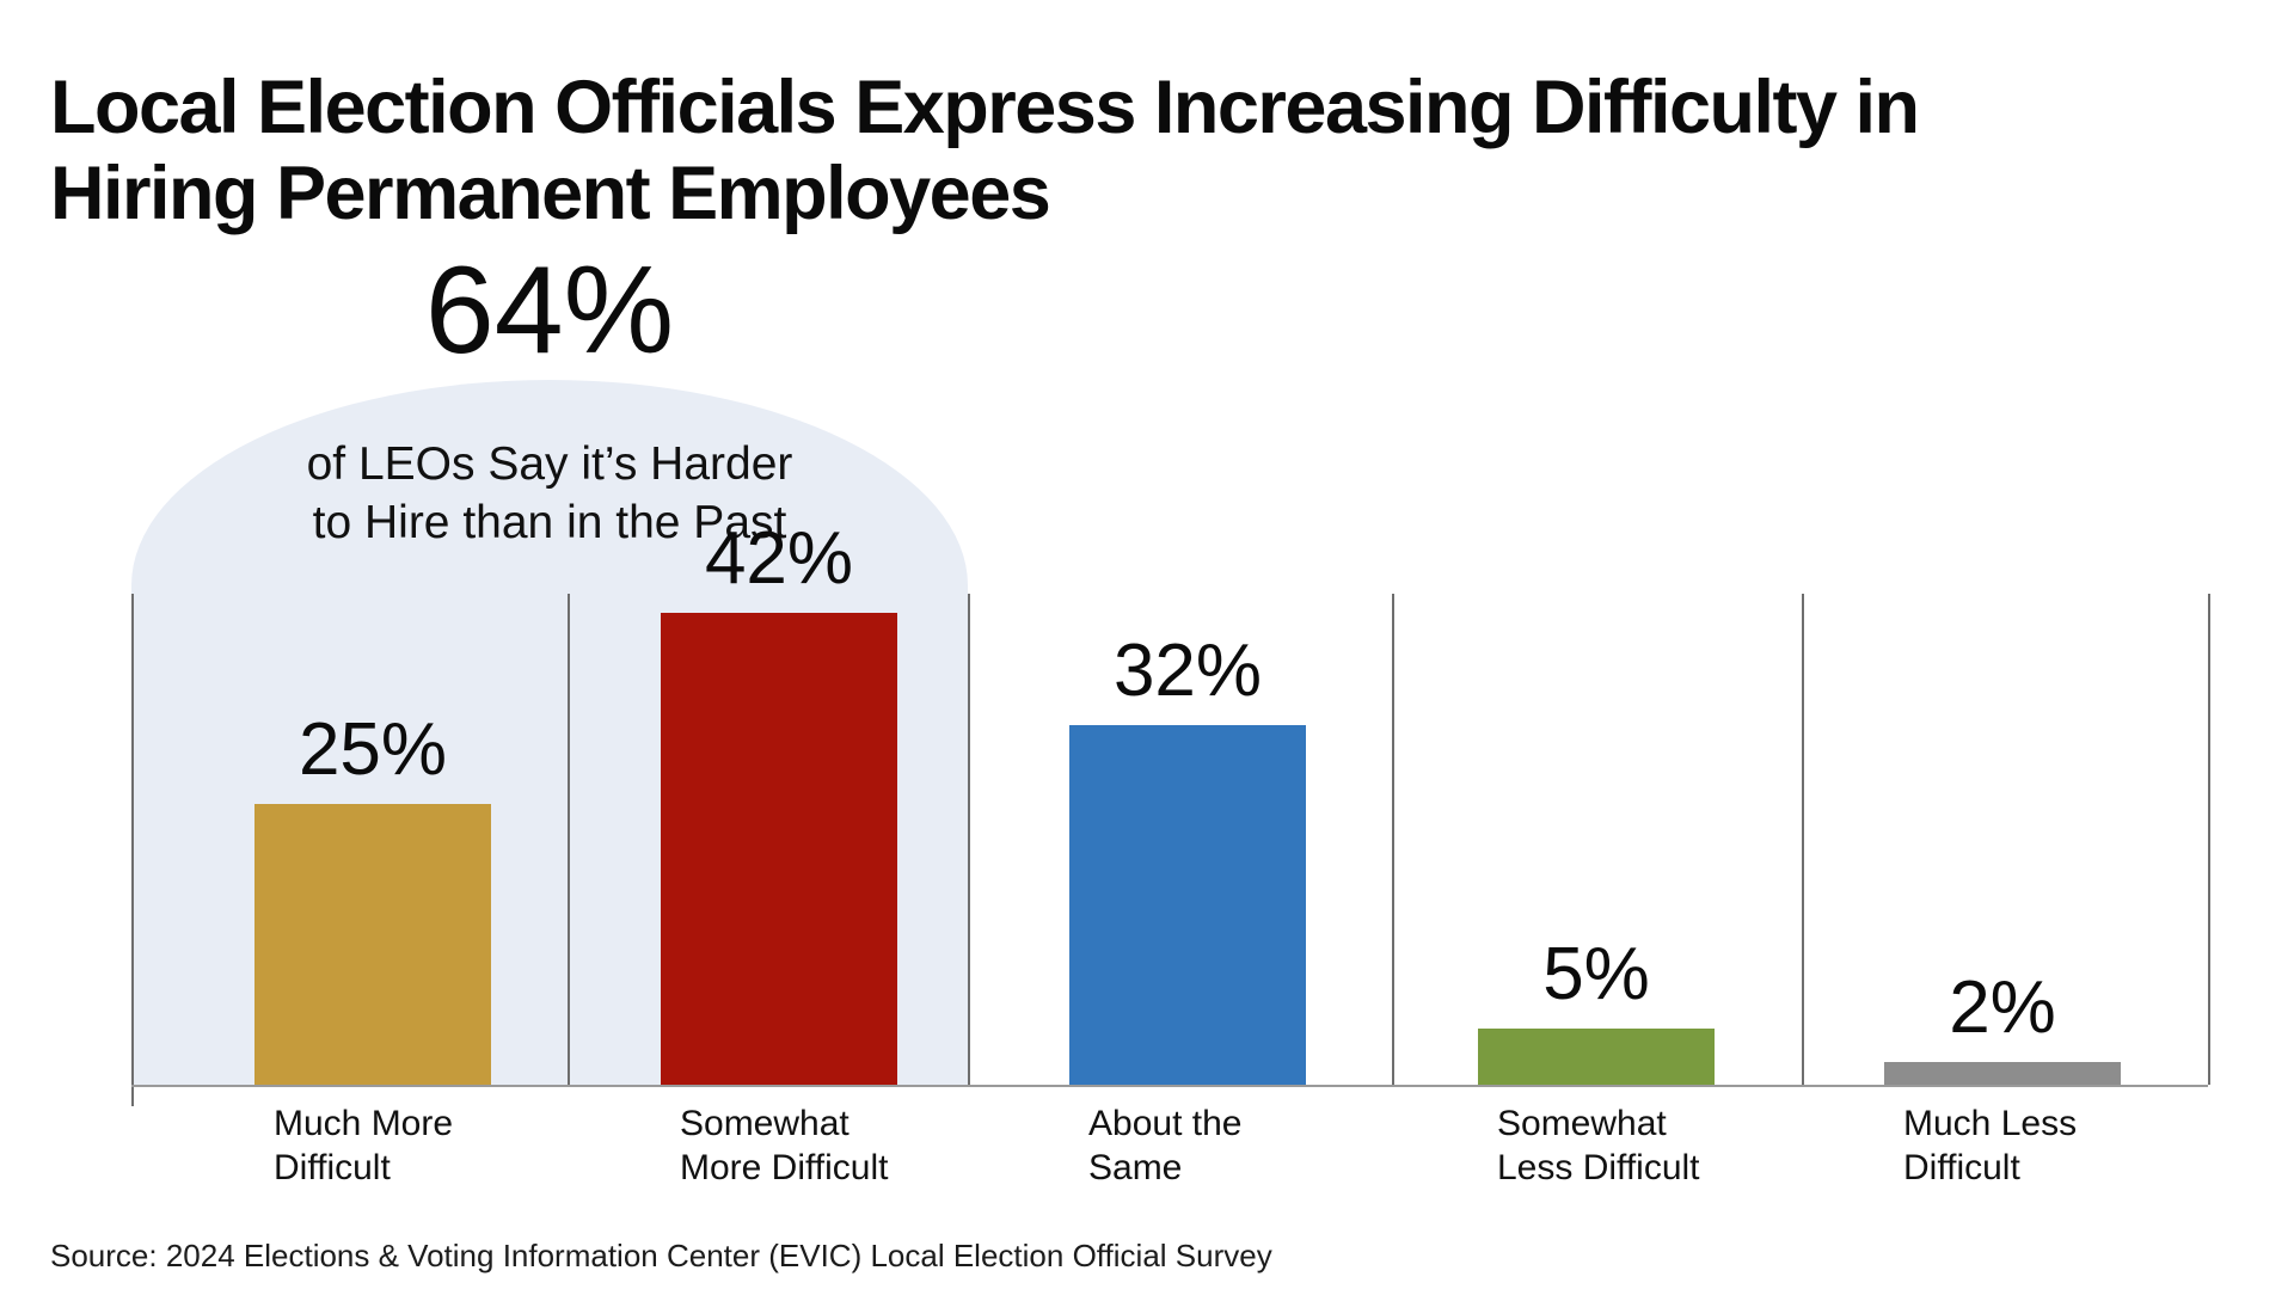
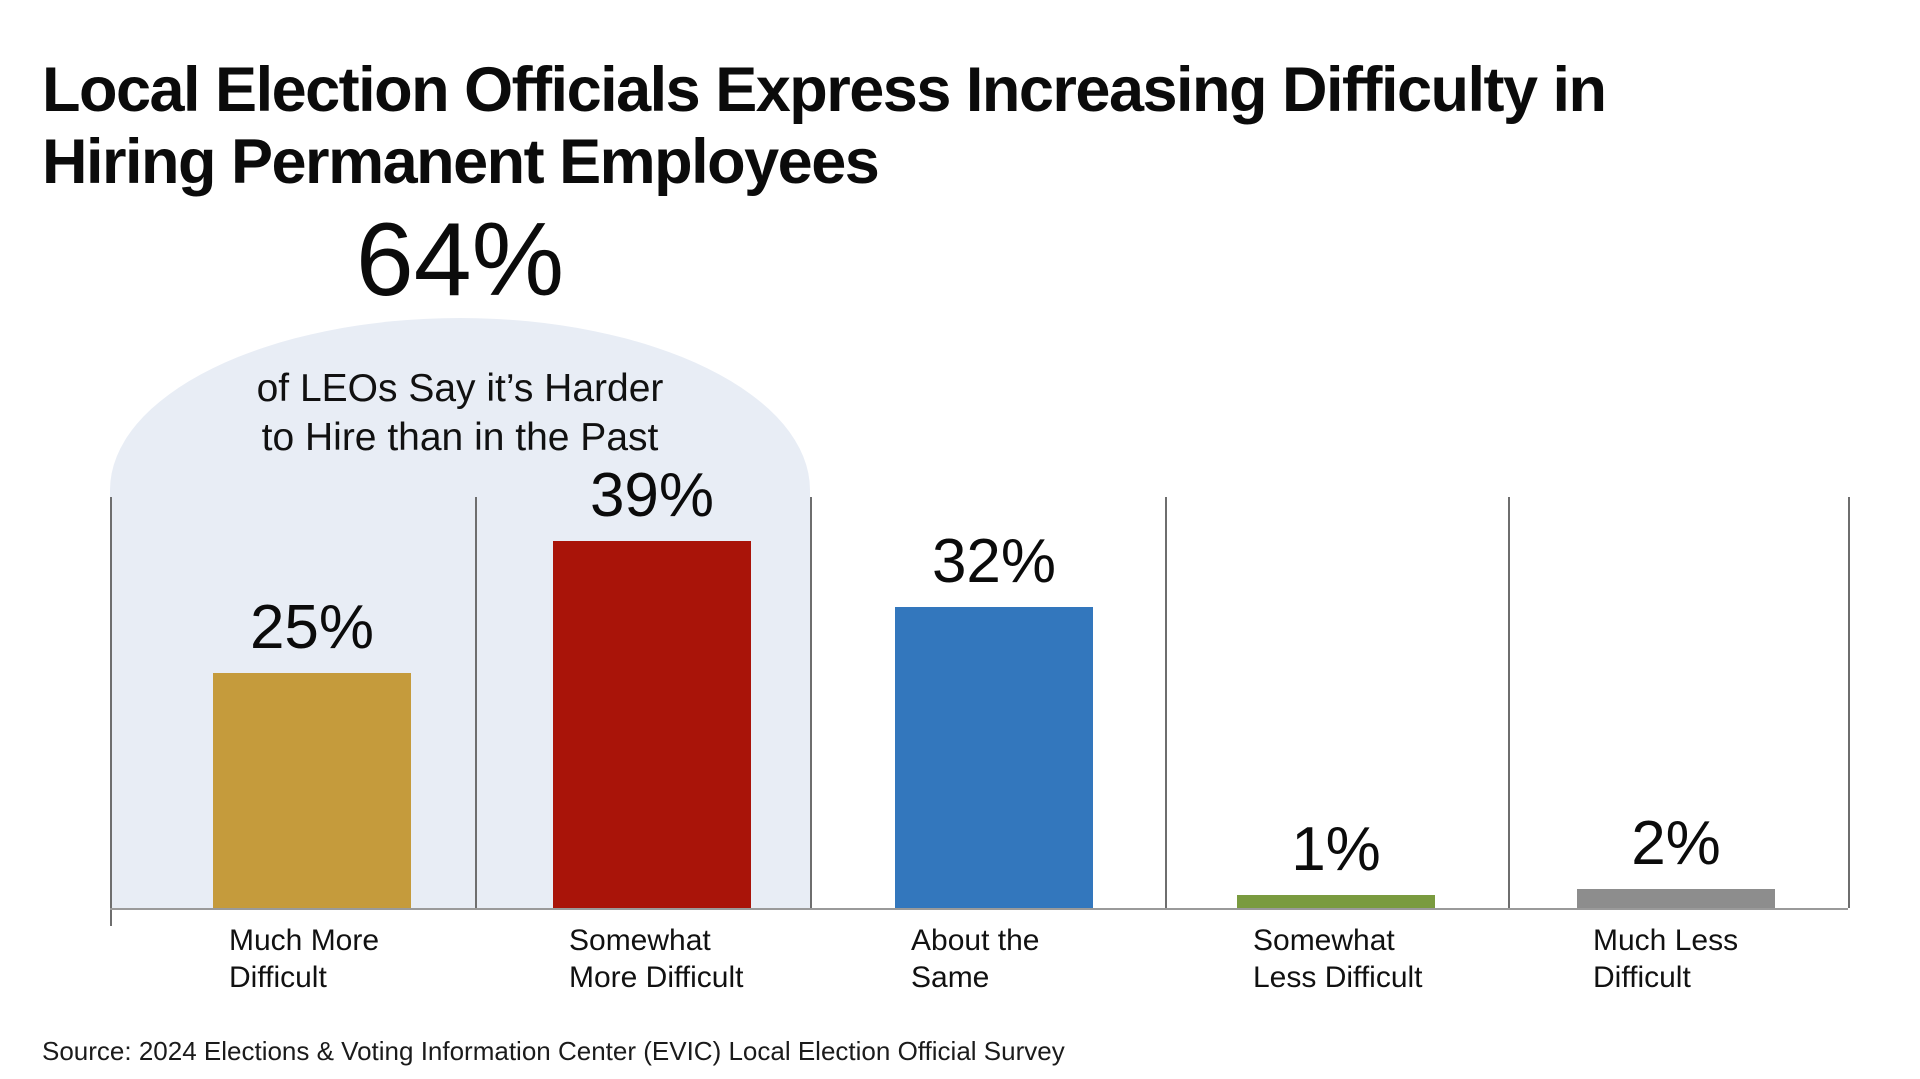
Somewhat More Difficult: 42% -> 39%
Somewhat Less Difficult: 5% -> 1%
